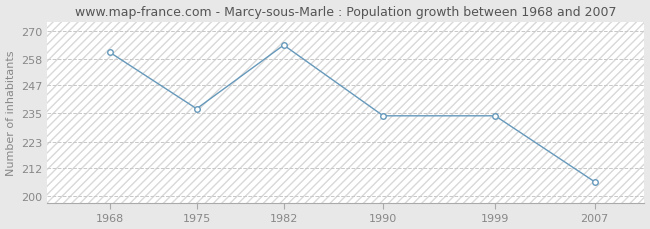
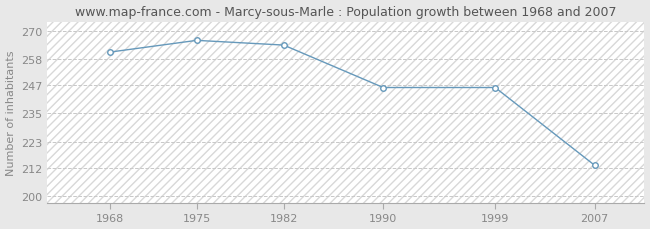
1975: 237 -> 266
1990: 234 -> 246
1999: 234 -> 246
2007: 206 -> 213
